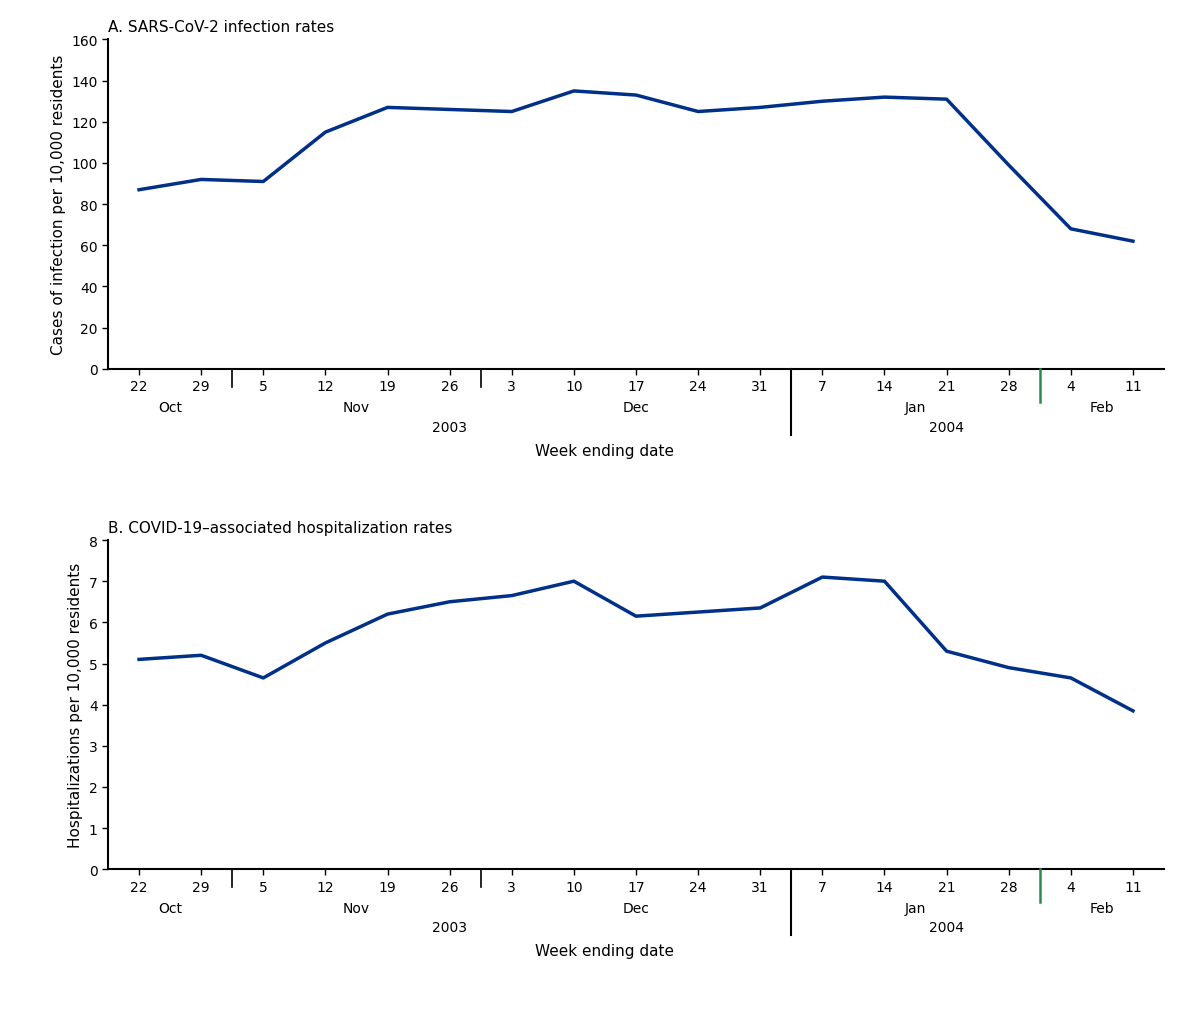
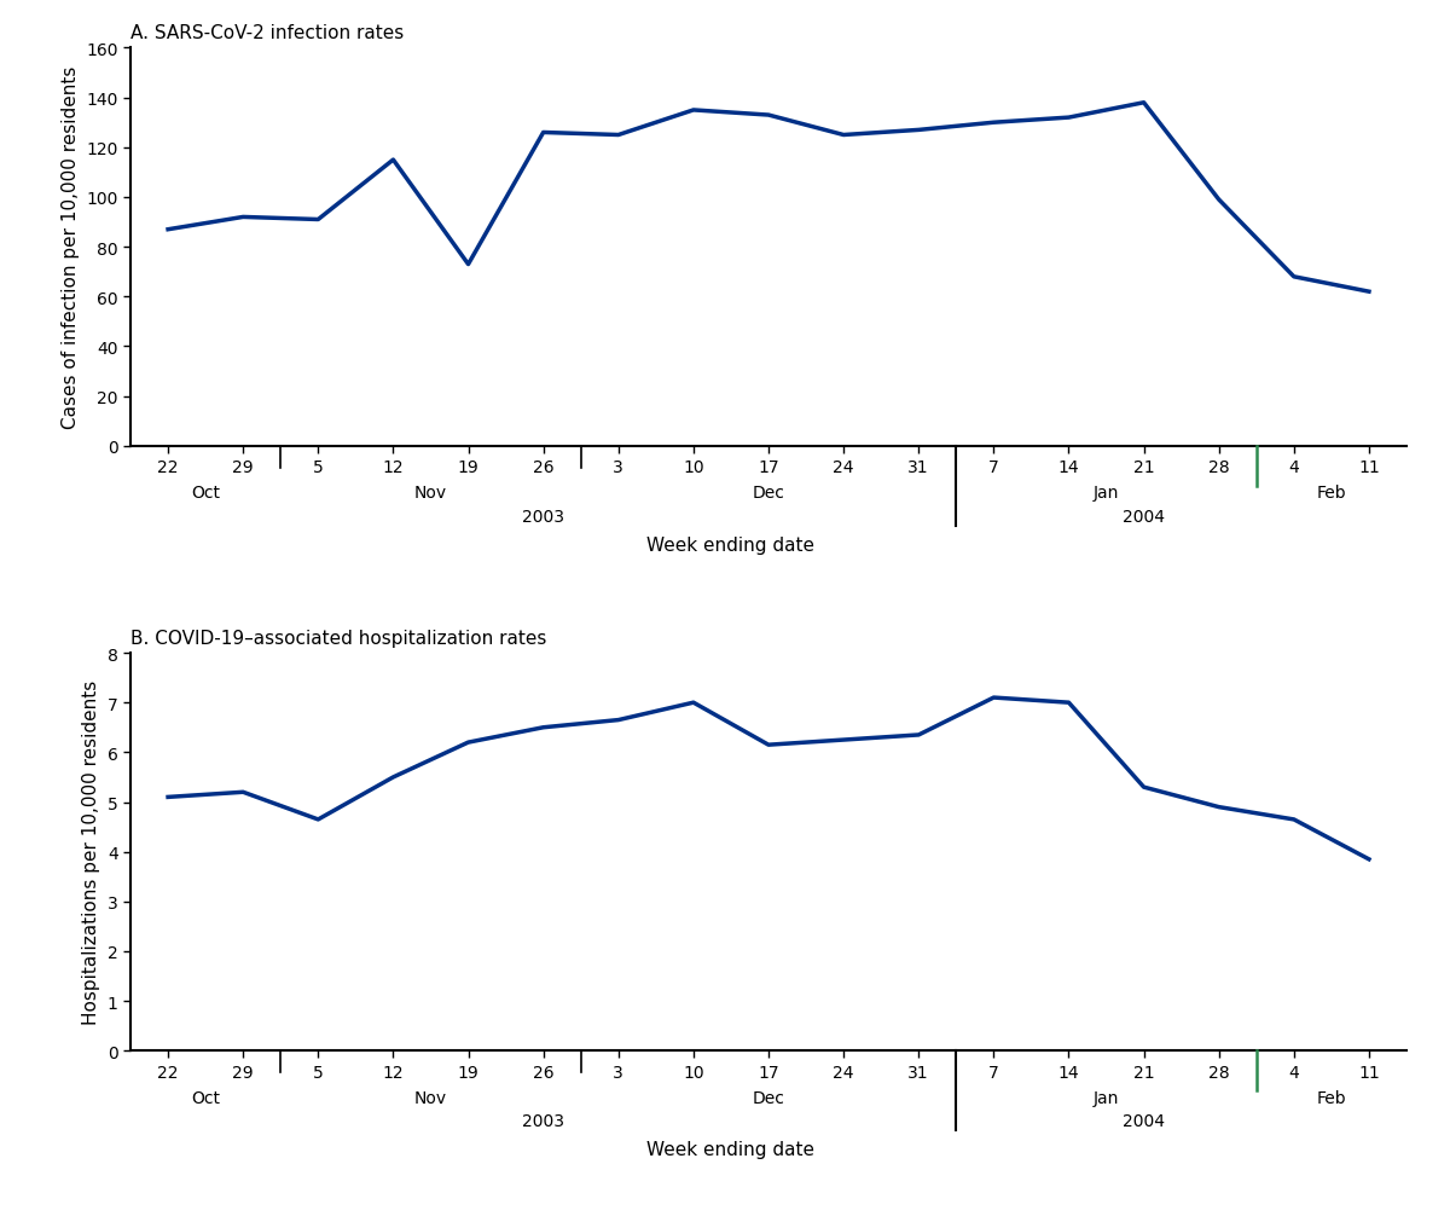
A. SARS-CoV-2 infection rates/19: 127 -> 73
A. SARS-CoV-2 infection rates/21: 131 -> 138
